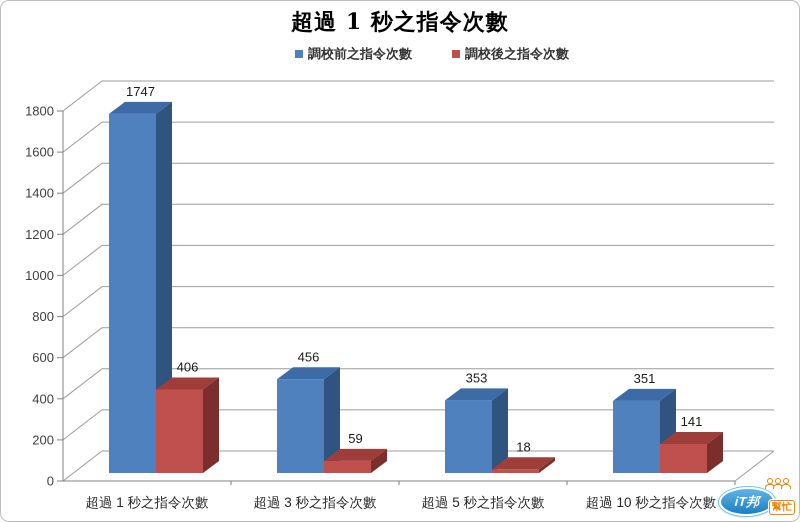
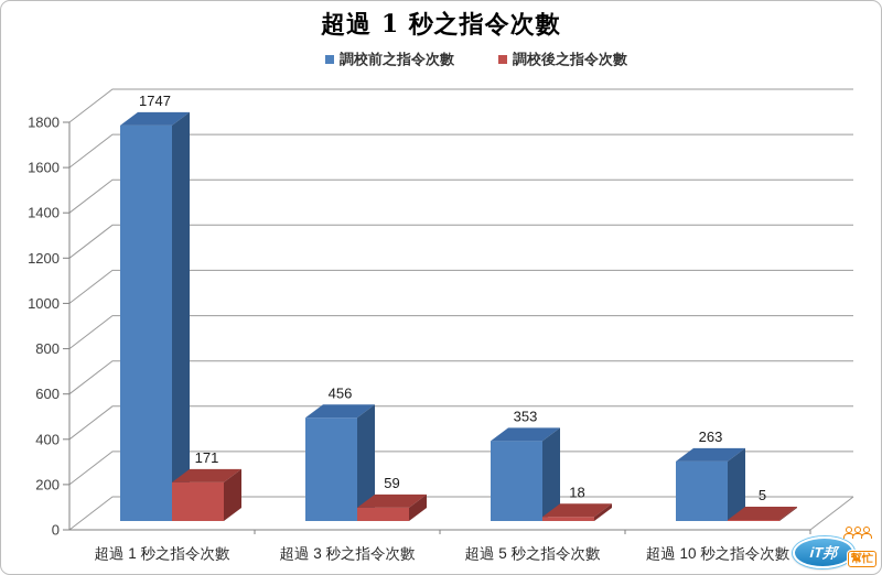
調校後之指令次數/超過 1 秒之指令次數: 406 -> 171
調校前之指令次數/超過 10 秒之指令次數: 351 -> 263
調校後之指令次數/超過 10 秒之指令次數: 141 -> 5
